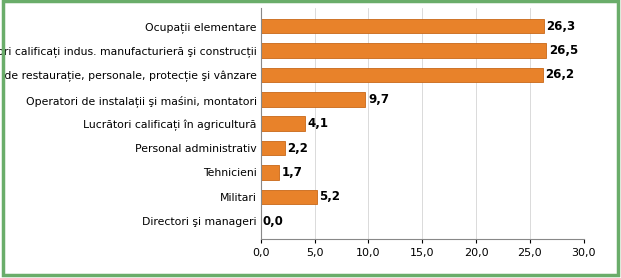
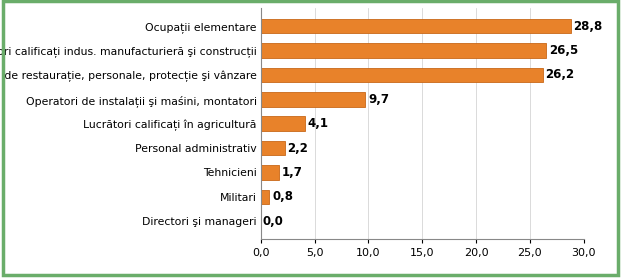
Ocupații elementare: 26,3 -> 28,8
Militari: 5,2 -> 0,8
